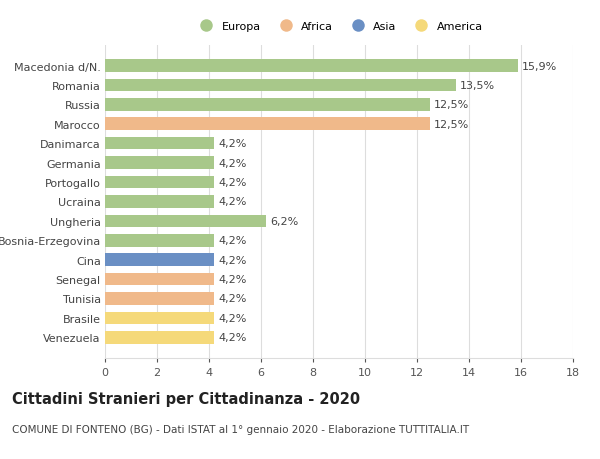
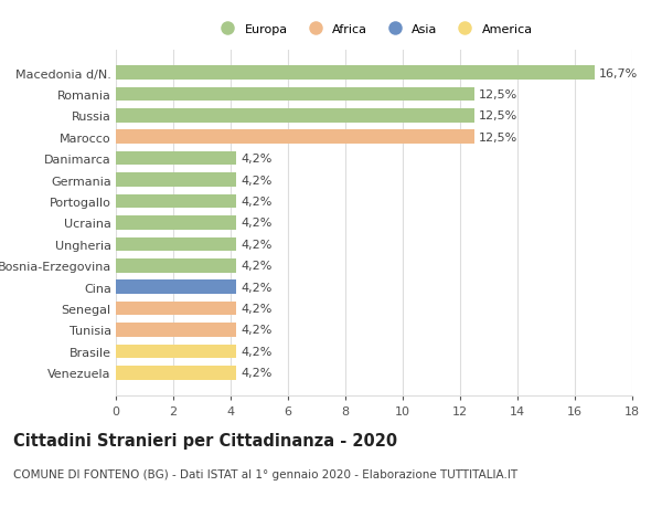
Macedonia d/N.: 15,9% -> 16,7%
Romania: 13,5% -> 12,5%
Ungheria: 6,2% -> 4,2%
